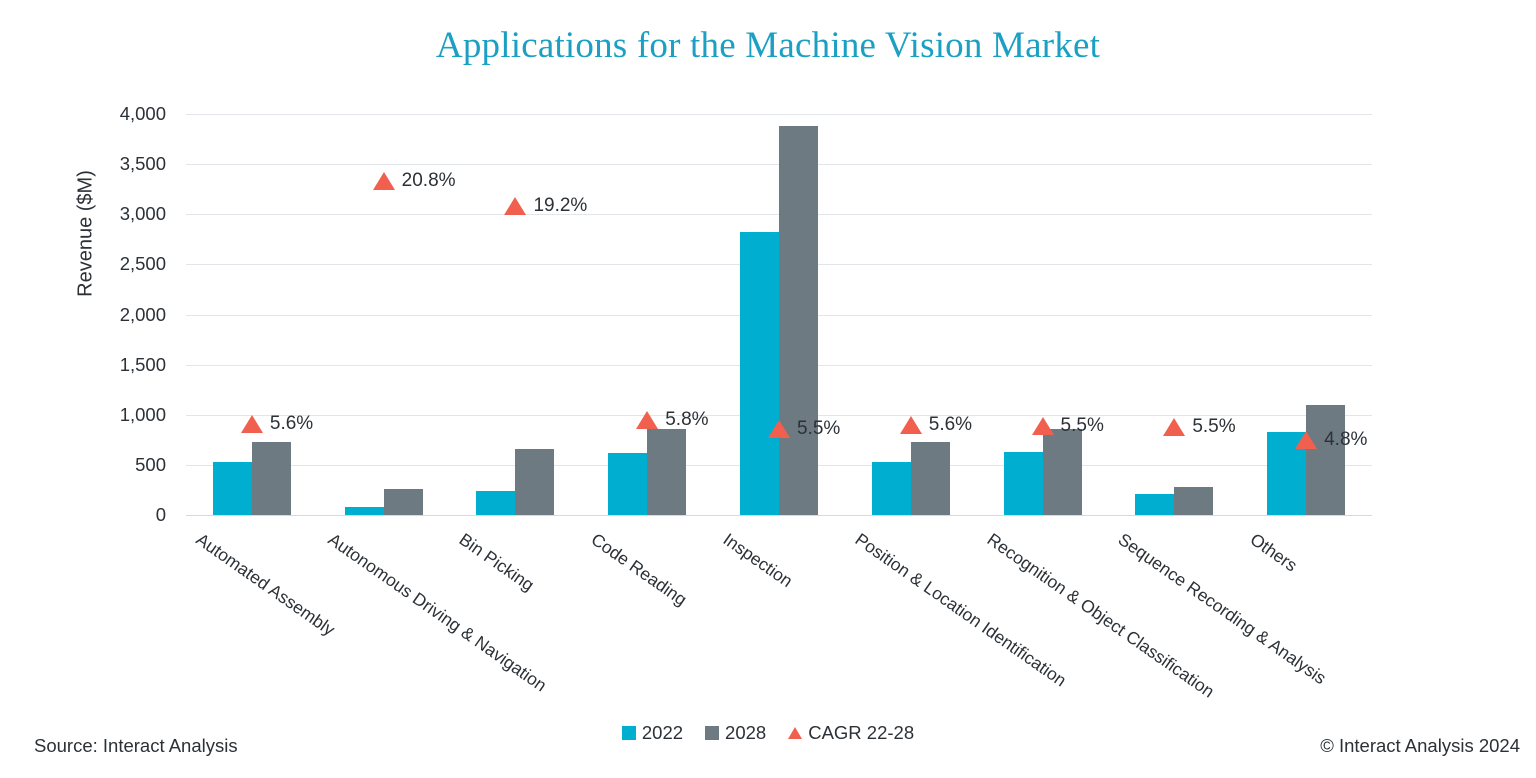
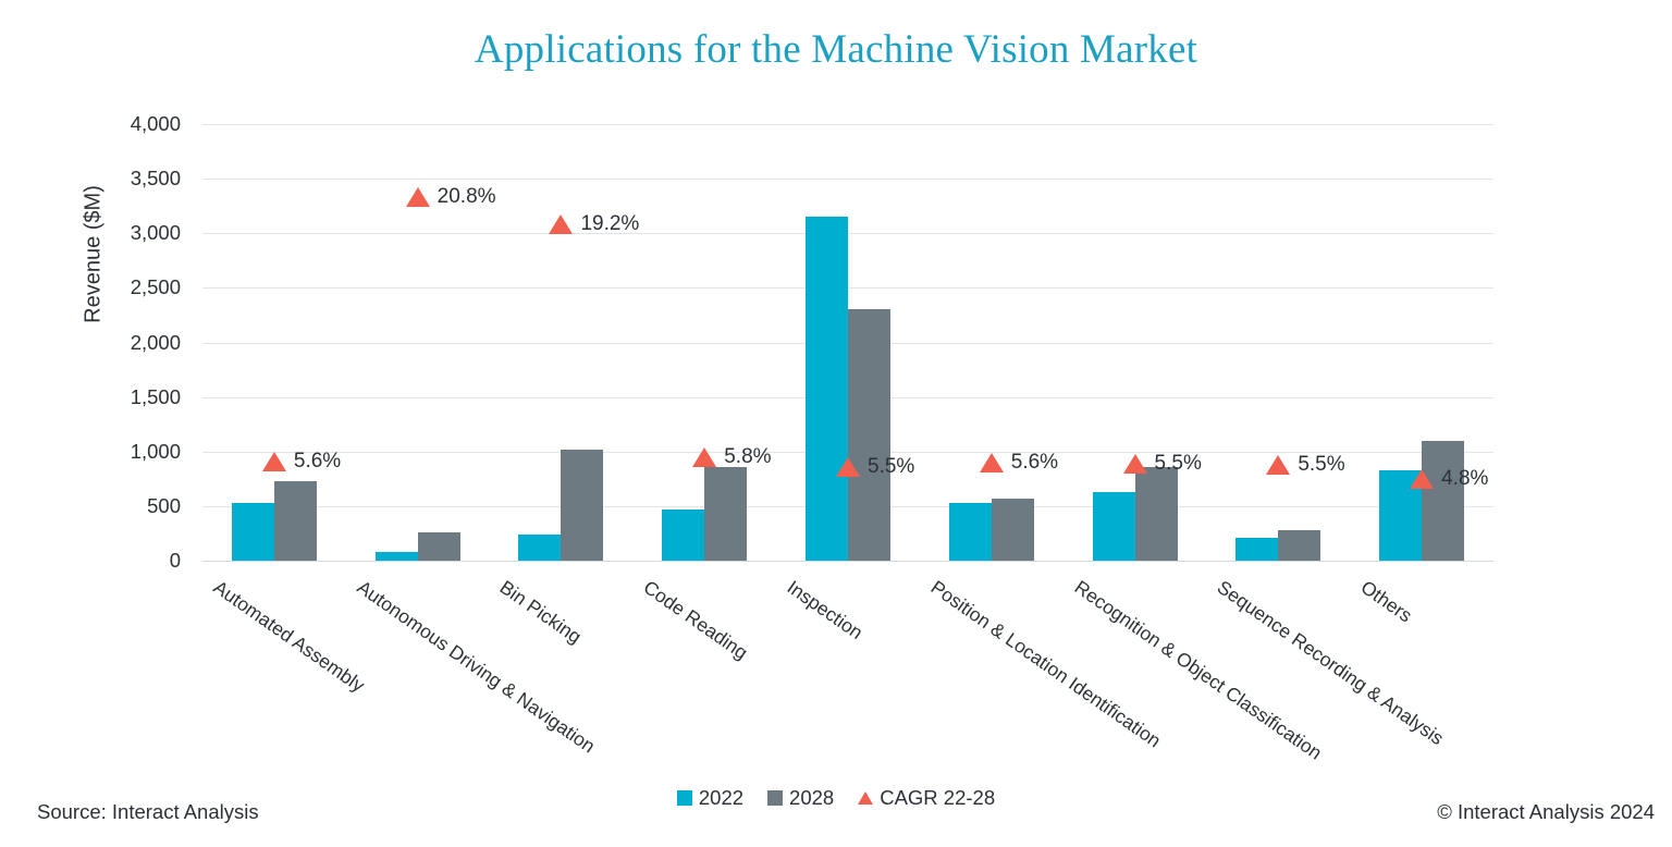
2028/Bin Picking: 660 -> 1020
2022/Code Reading: 620 -> 470
2022/Inspection: 2820 -> 3150
2028/Inspection: 3880 -> 2300
2028/Position & Location Identification: 730 -> 570
